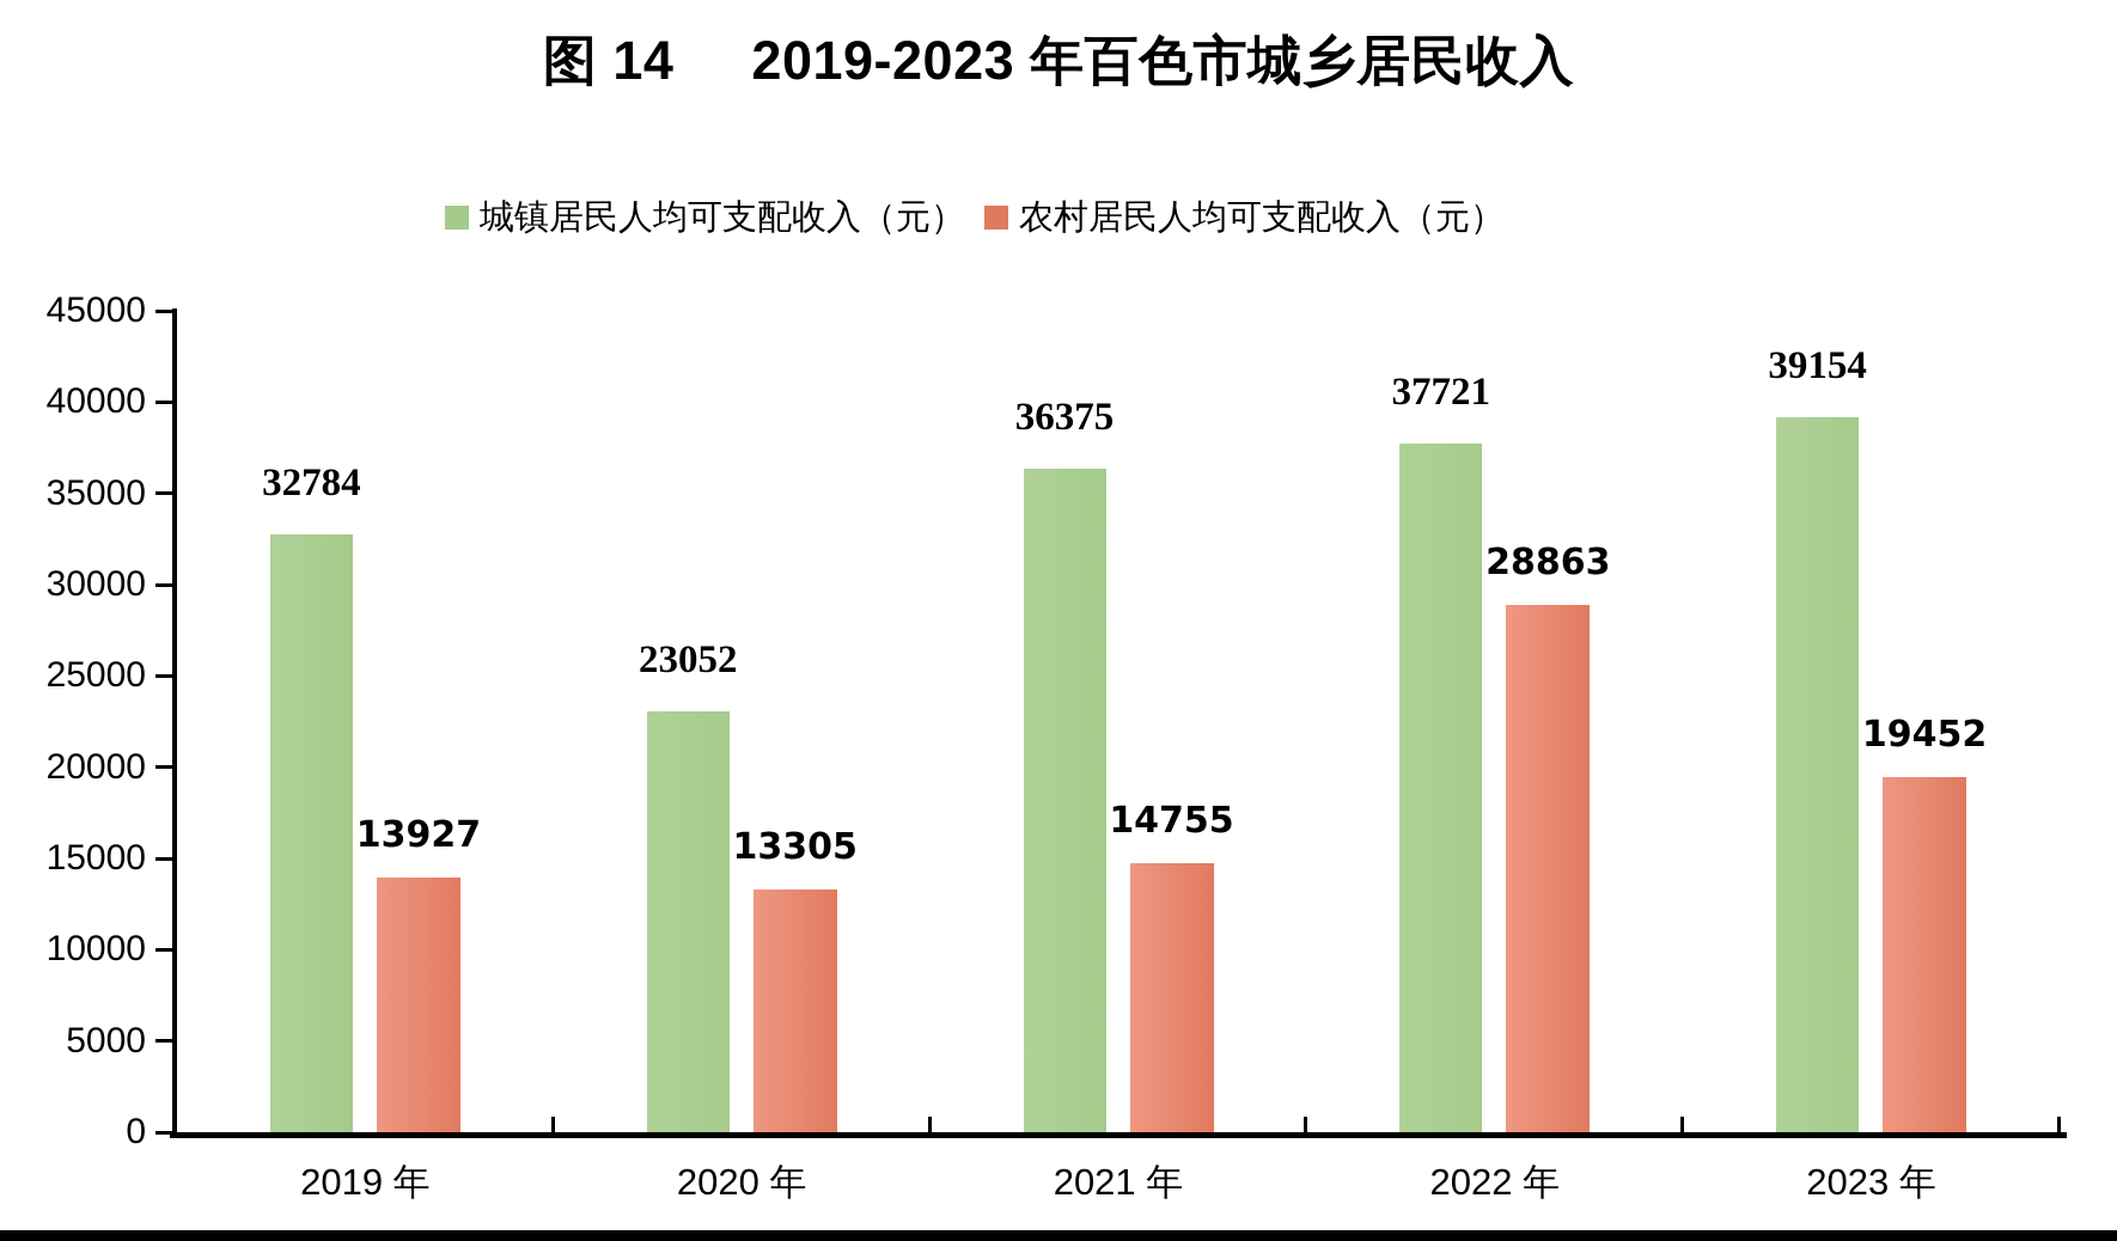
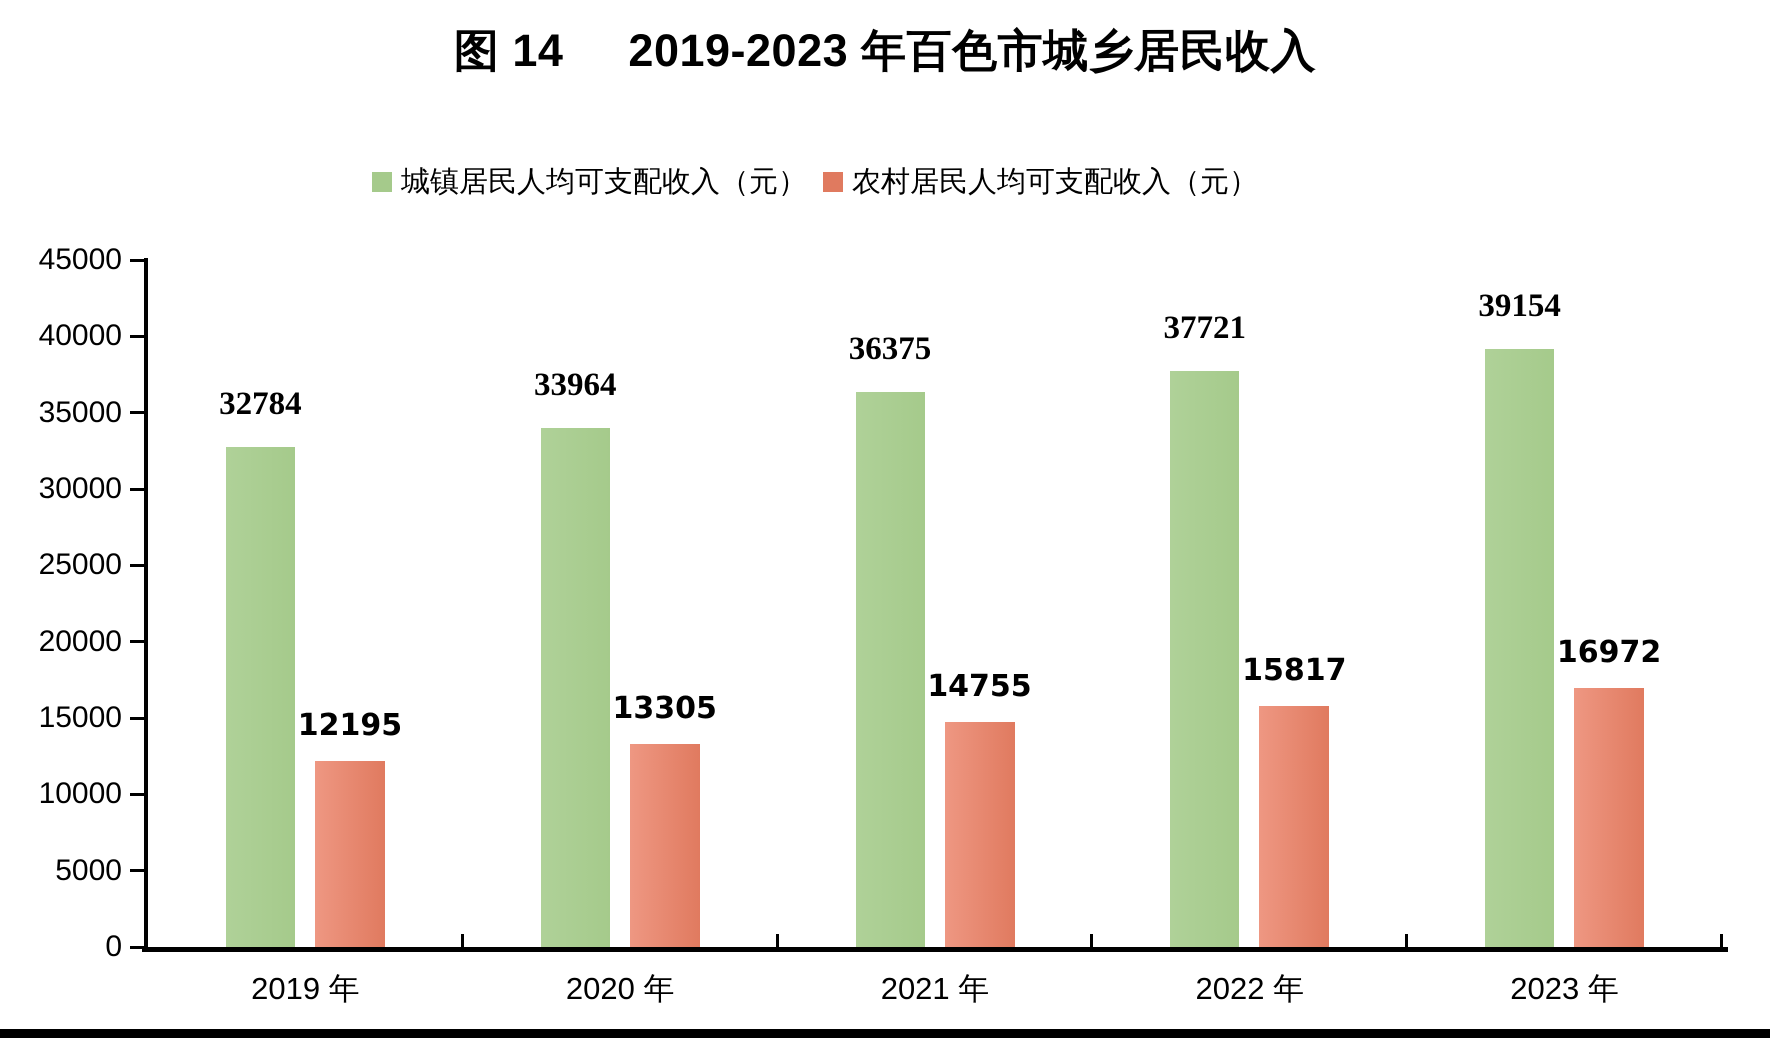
农村居民人均可支配收入（元）/2019 年: 13927 -> 12195
城镇居民人均可支配收入（元）/2020 年: 23052 -> 33964
农村居民人均可支配收入（元）/2022 年: 28863 -> 15817
农村居民人均可支配收入（元）/2023 年: 19452 -> 16972
